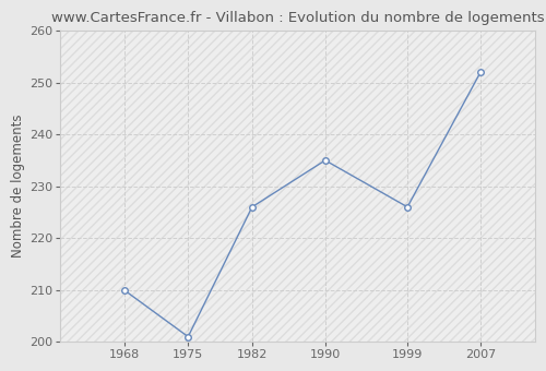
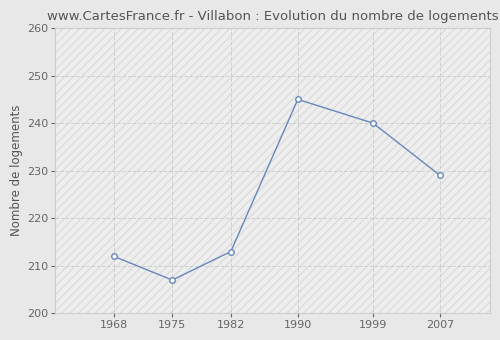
1968: 210 -> 212
1975: 201 -> 207
1982: 226 -> 213
1990: 235 -> 245
1999: 226 -> 240
2007: 252 -> 229
